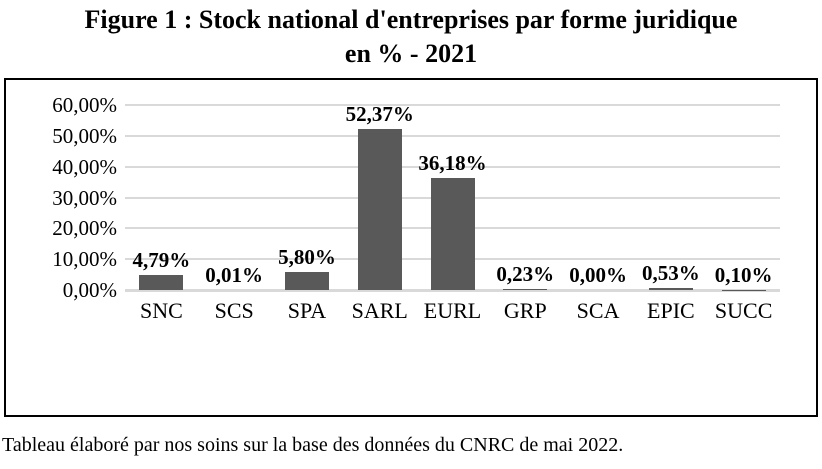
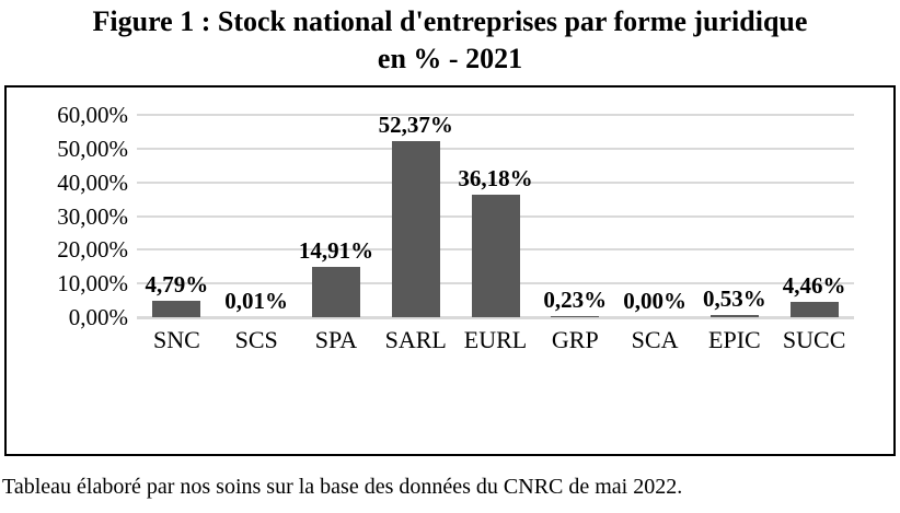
SPA: 5,80% -> 14,91%
SUCC: 0,10% -> 4,46%
